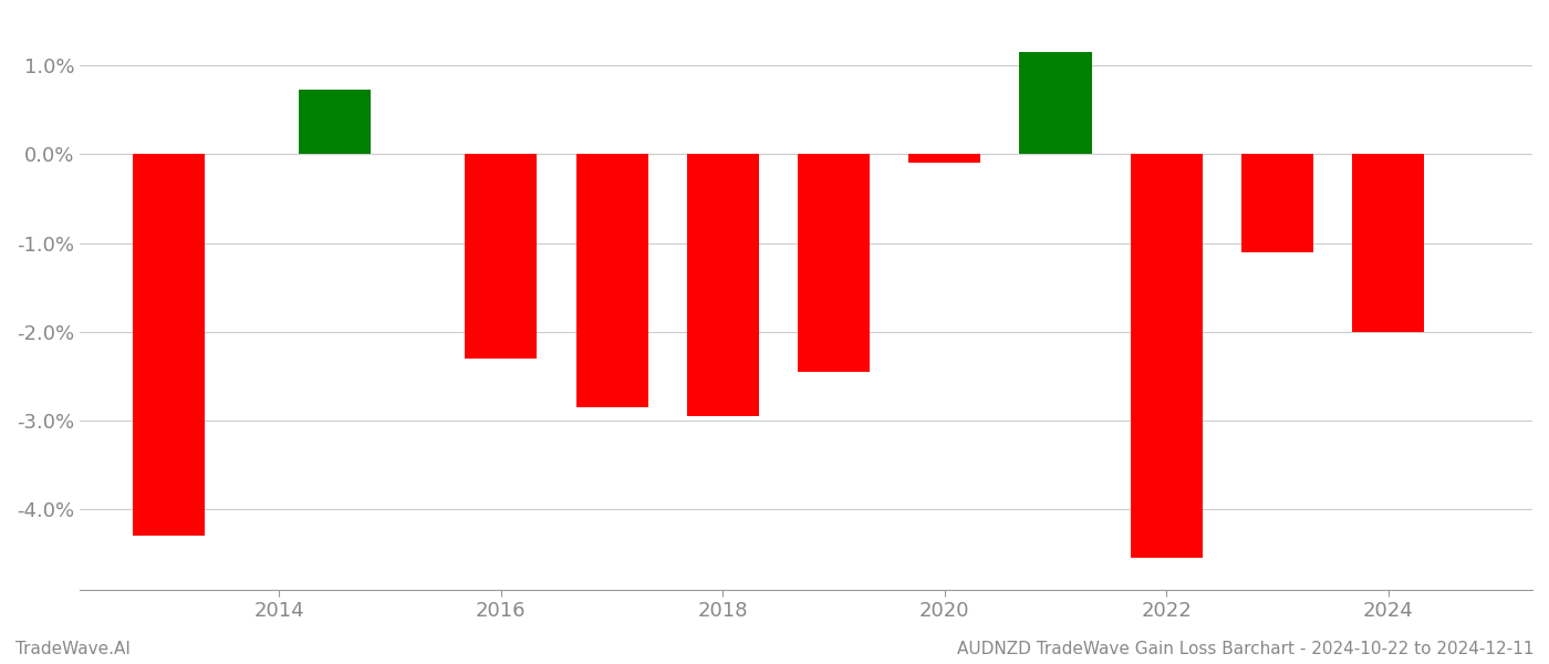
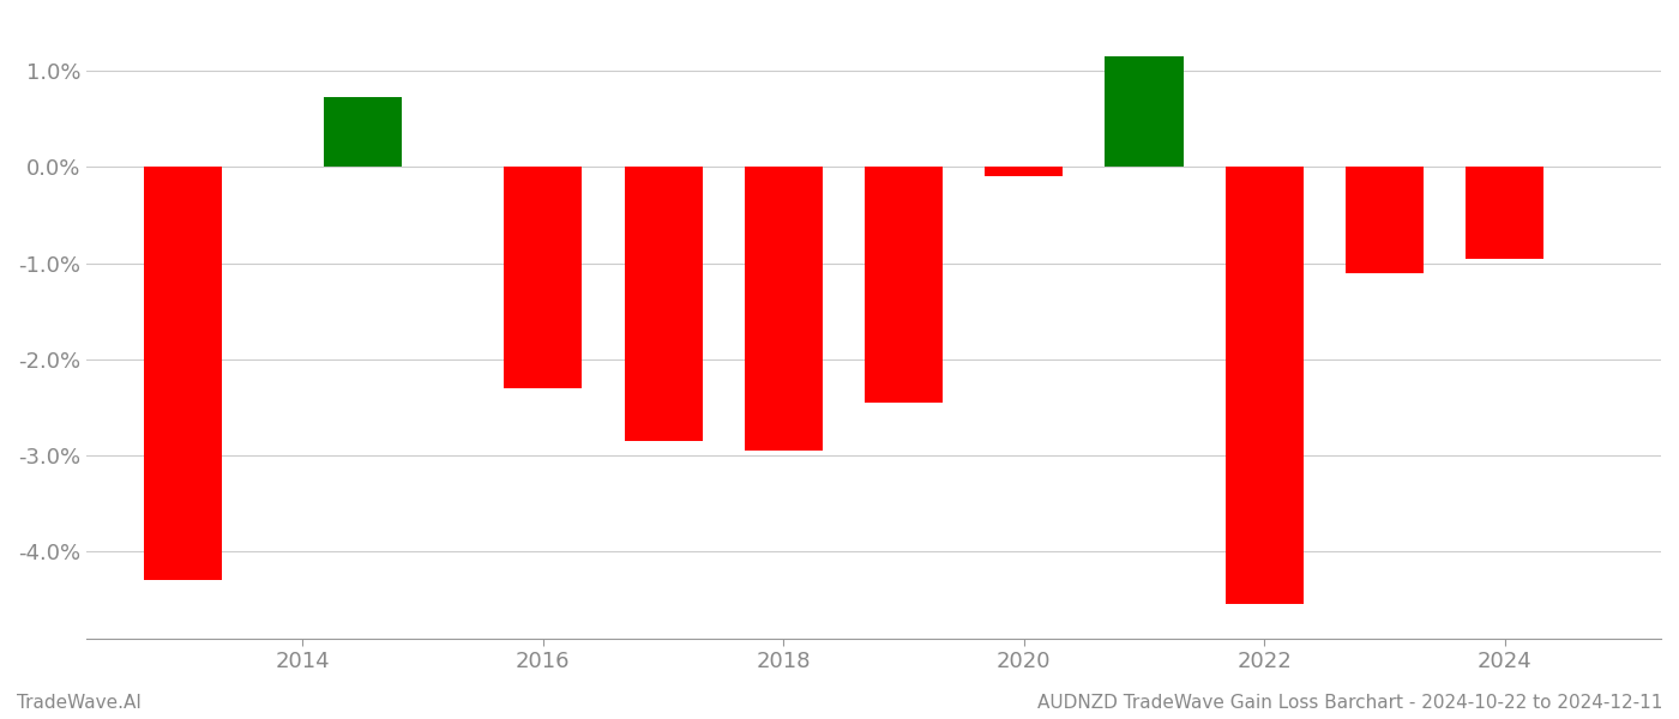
2024: -2.00% -> -0.95%
